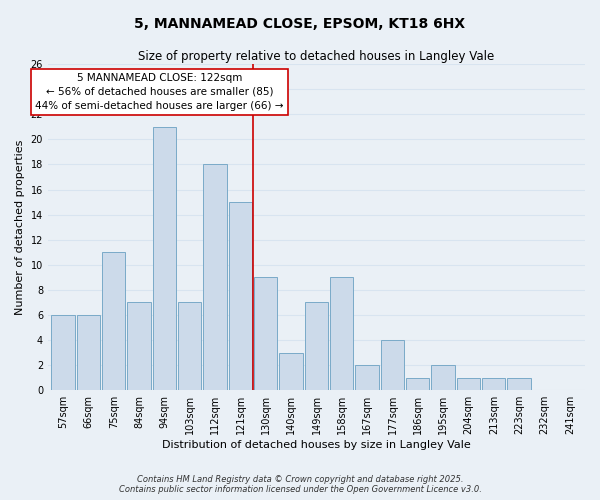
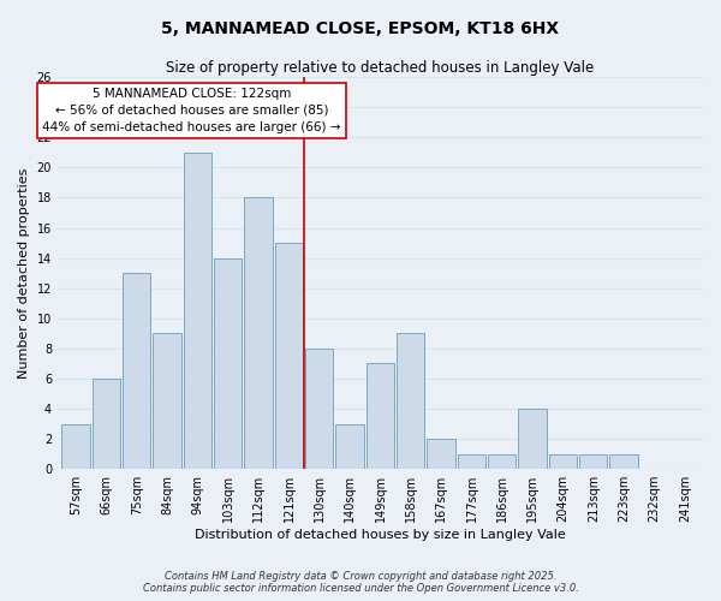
57sqm: 6 -> 3
75sqm: 11 -> 13
84sqm: 7 -> 9
103sqm: 7 -> 14
130sqm: 9 -> 8
177sqm: 4 -> 1
195sqm: 2 -> 4
